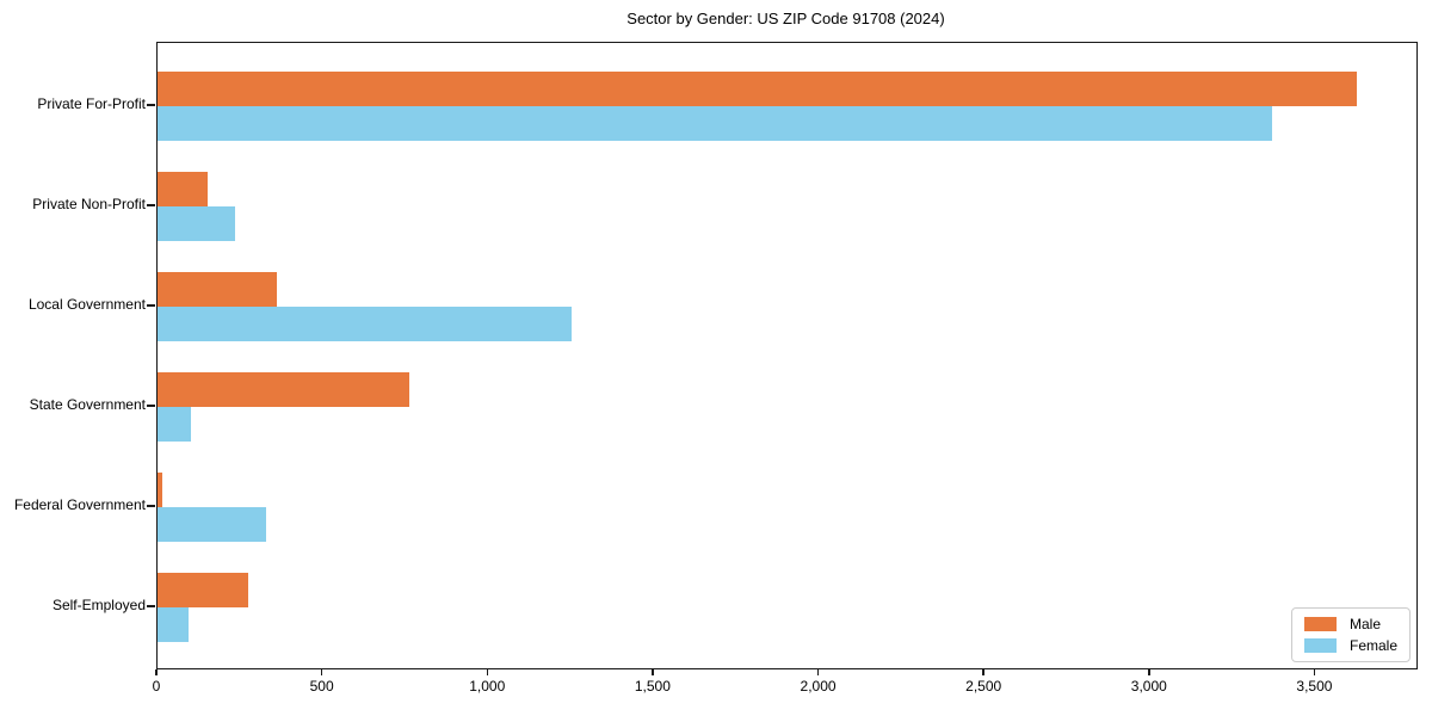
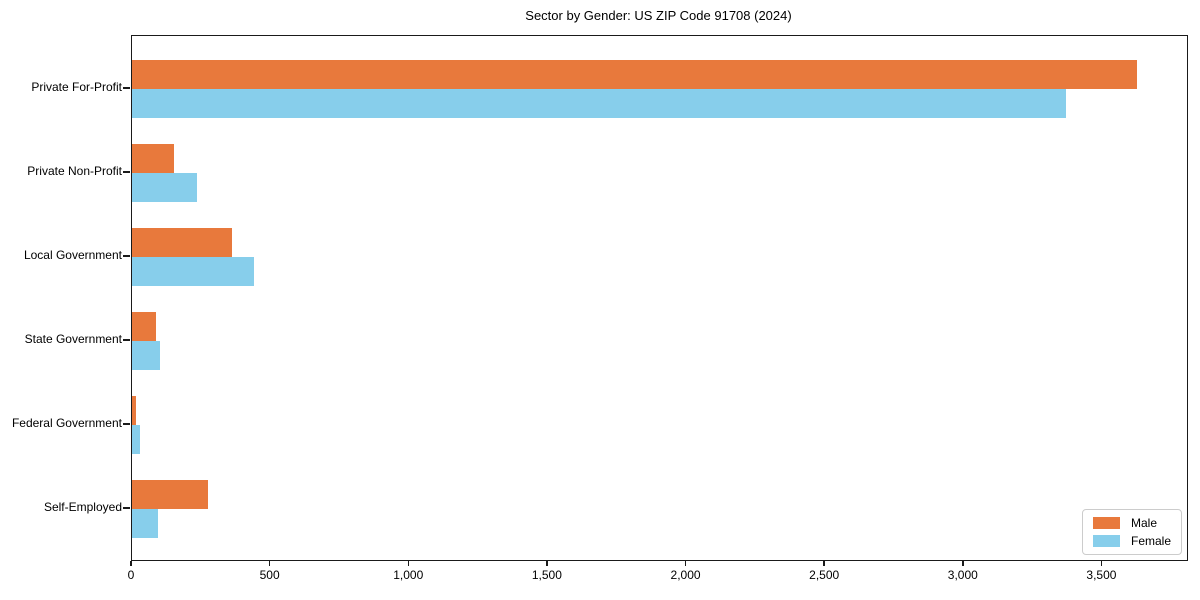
Female/Local Government: 1250 -> 440
Male/State Government: 760 -> 80
Female/Federal Government: 330 -> 30
